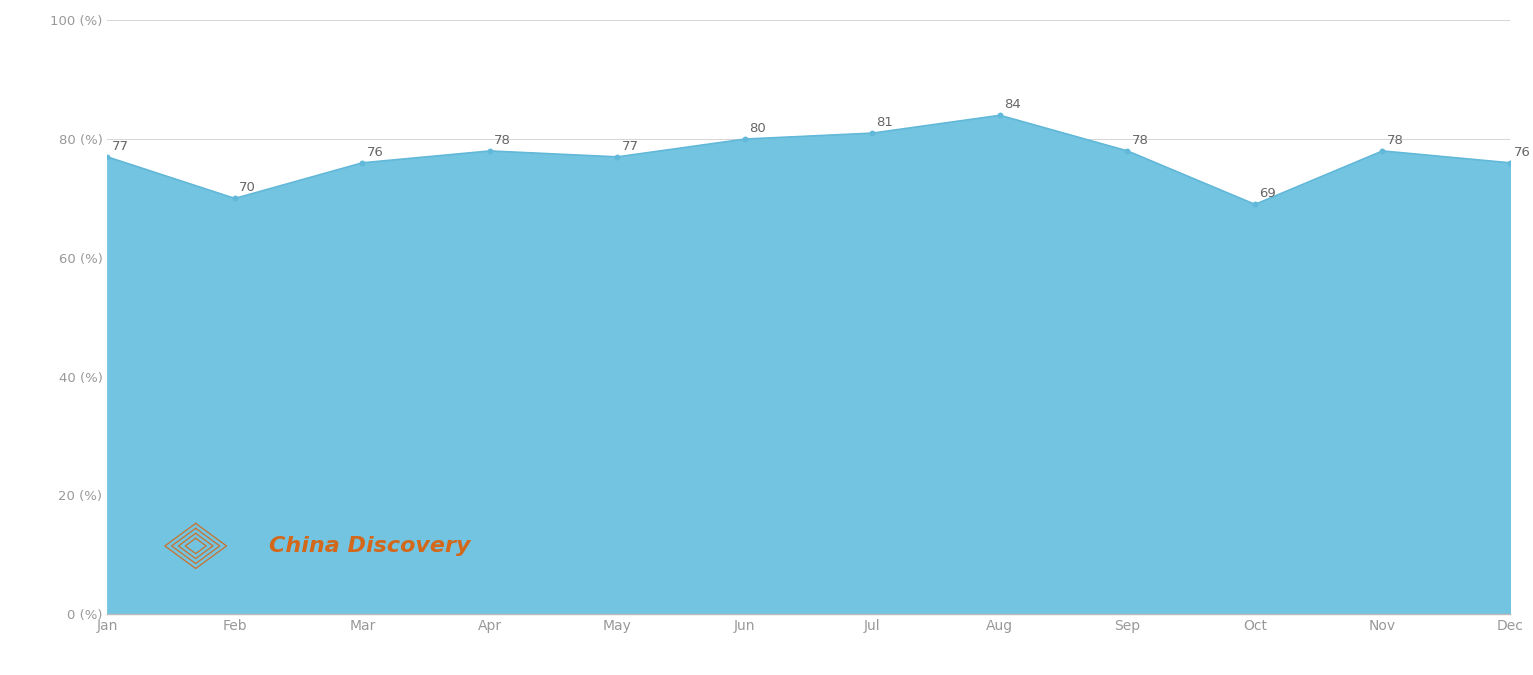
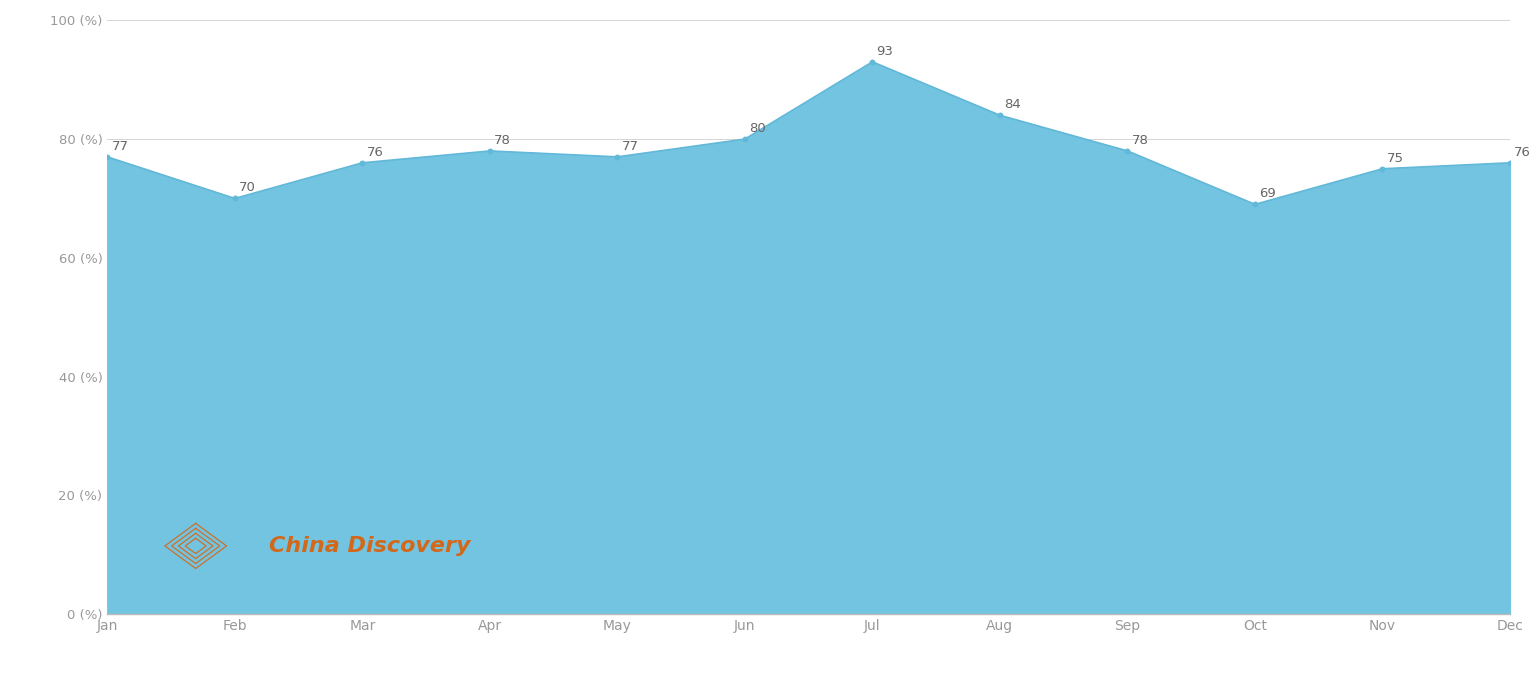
Jul: 81 -> 93
Nov: 78 -> 75
